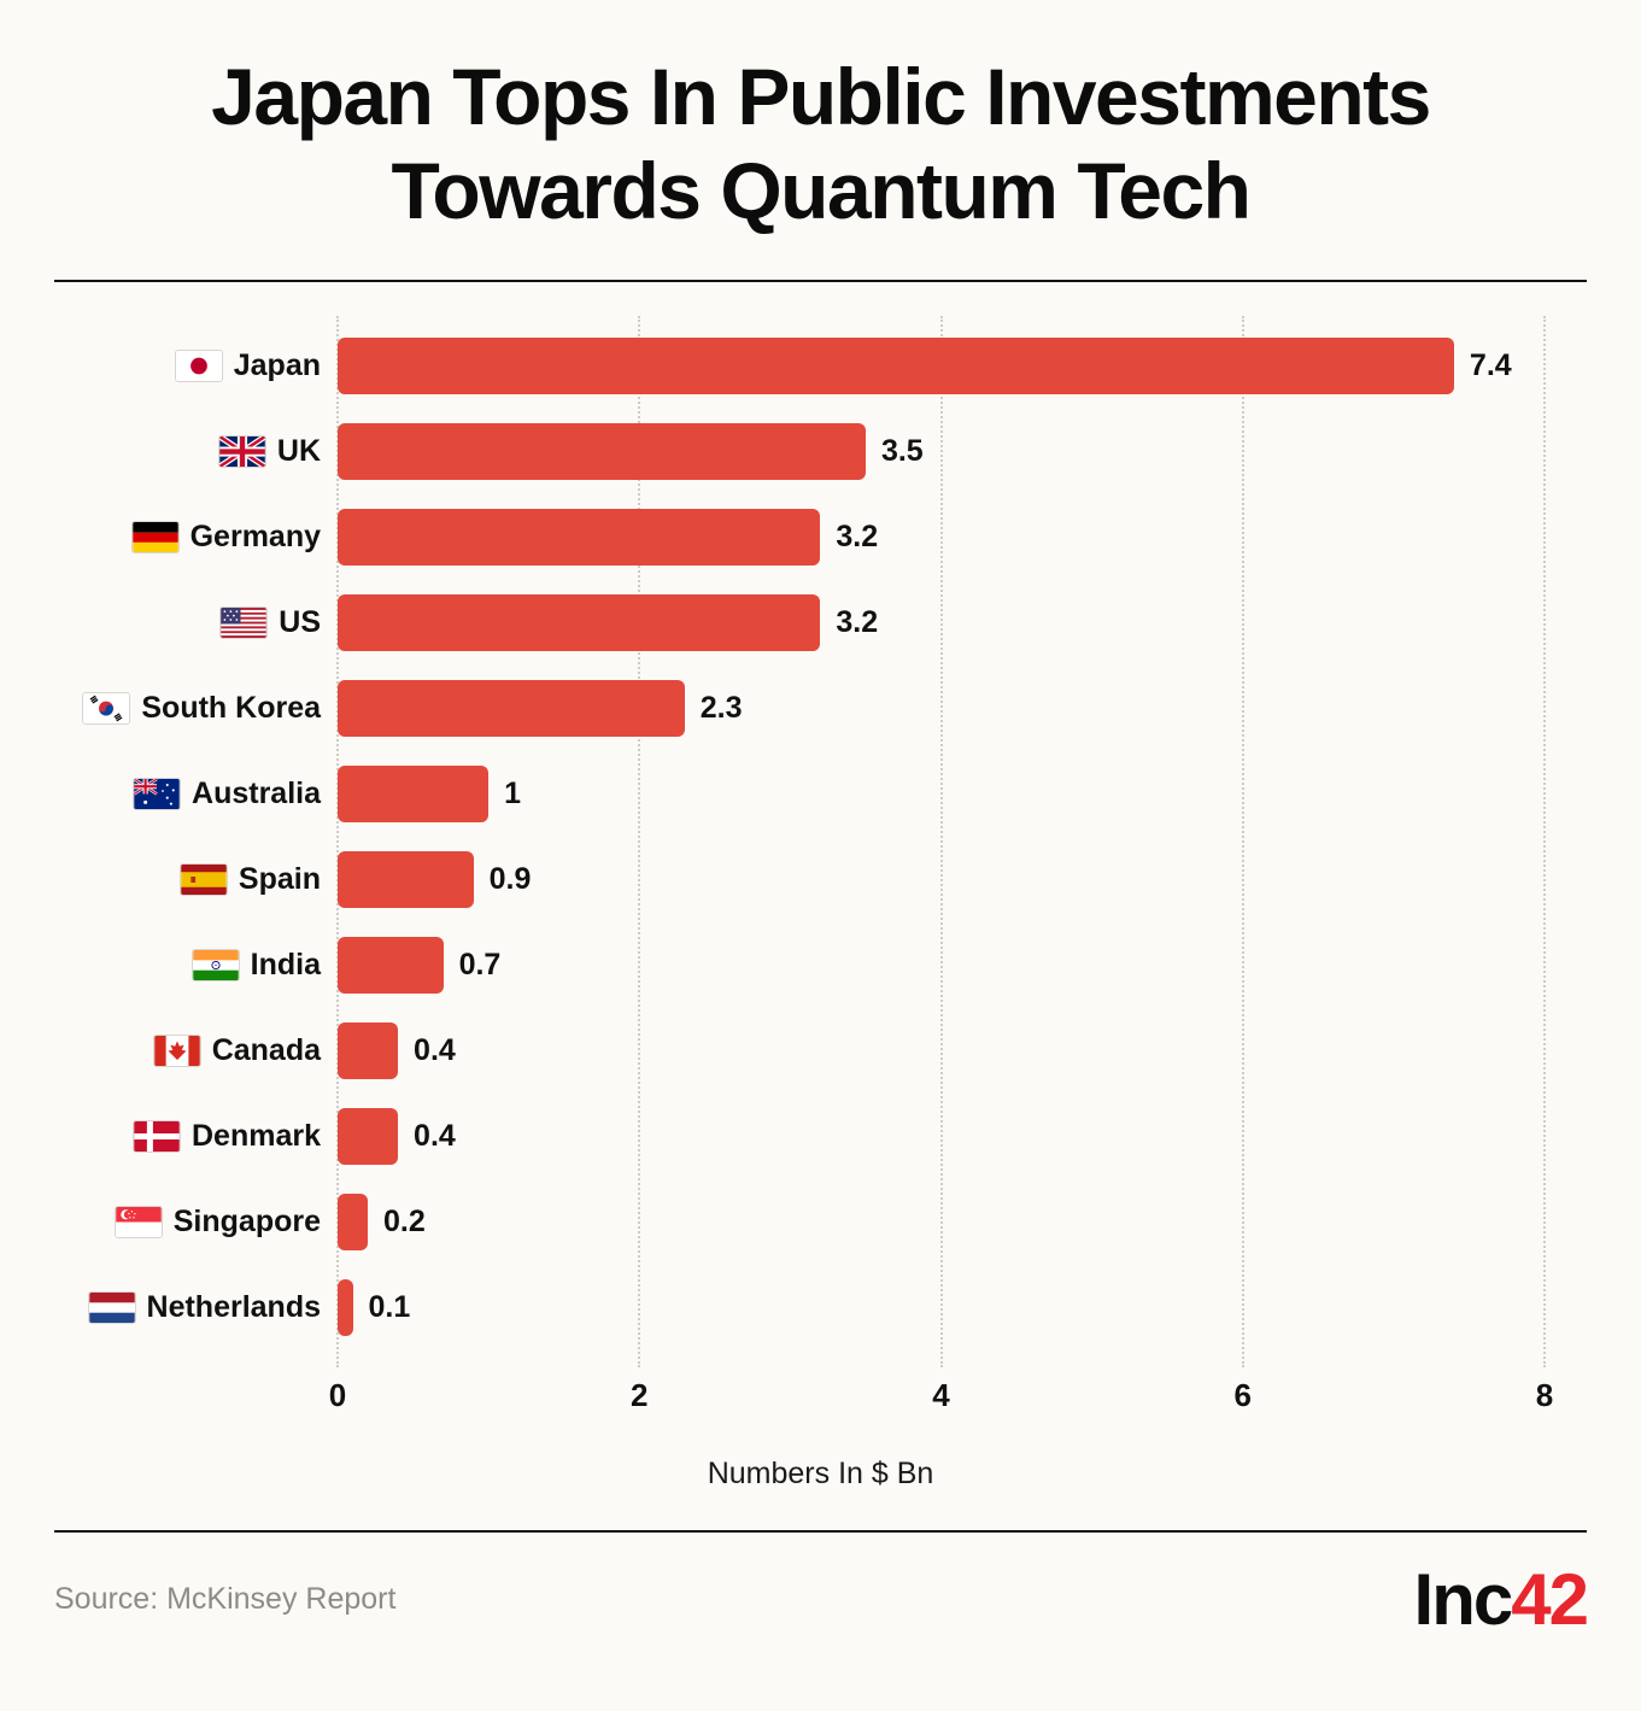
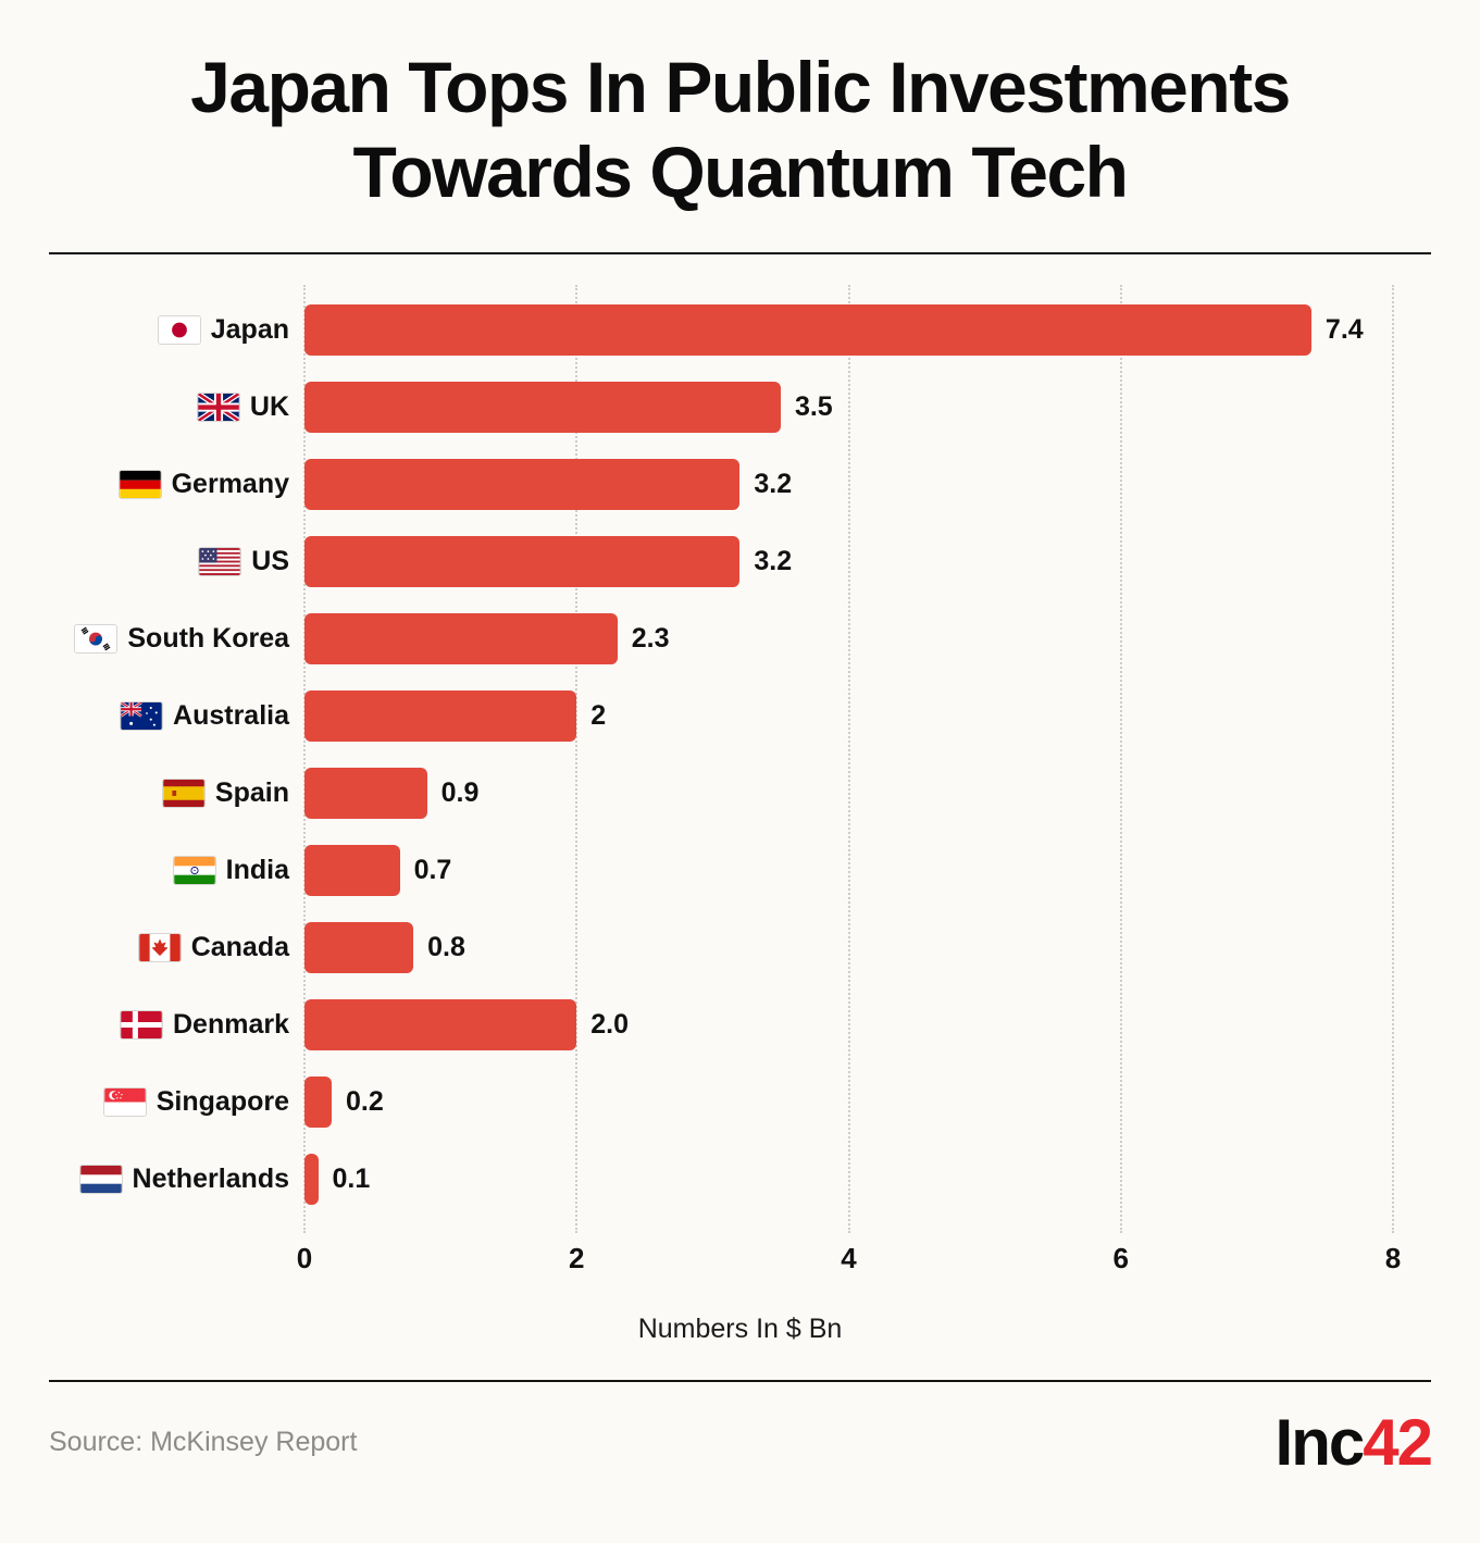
Australia: 1 -> 2
Canada: 0.4 -> 0.8
Denmark: 0.4 -> 2.0
